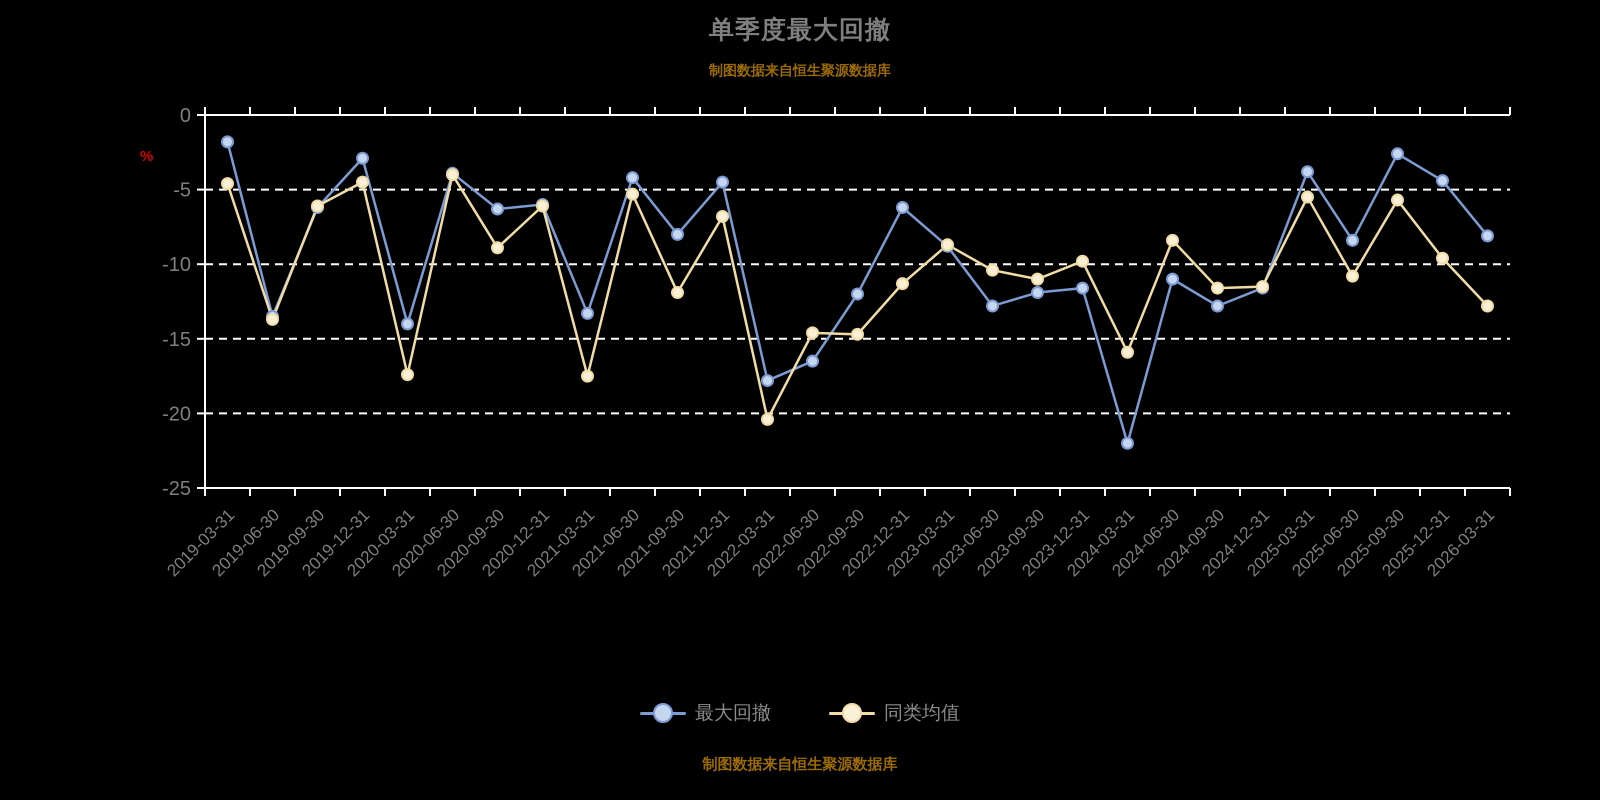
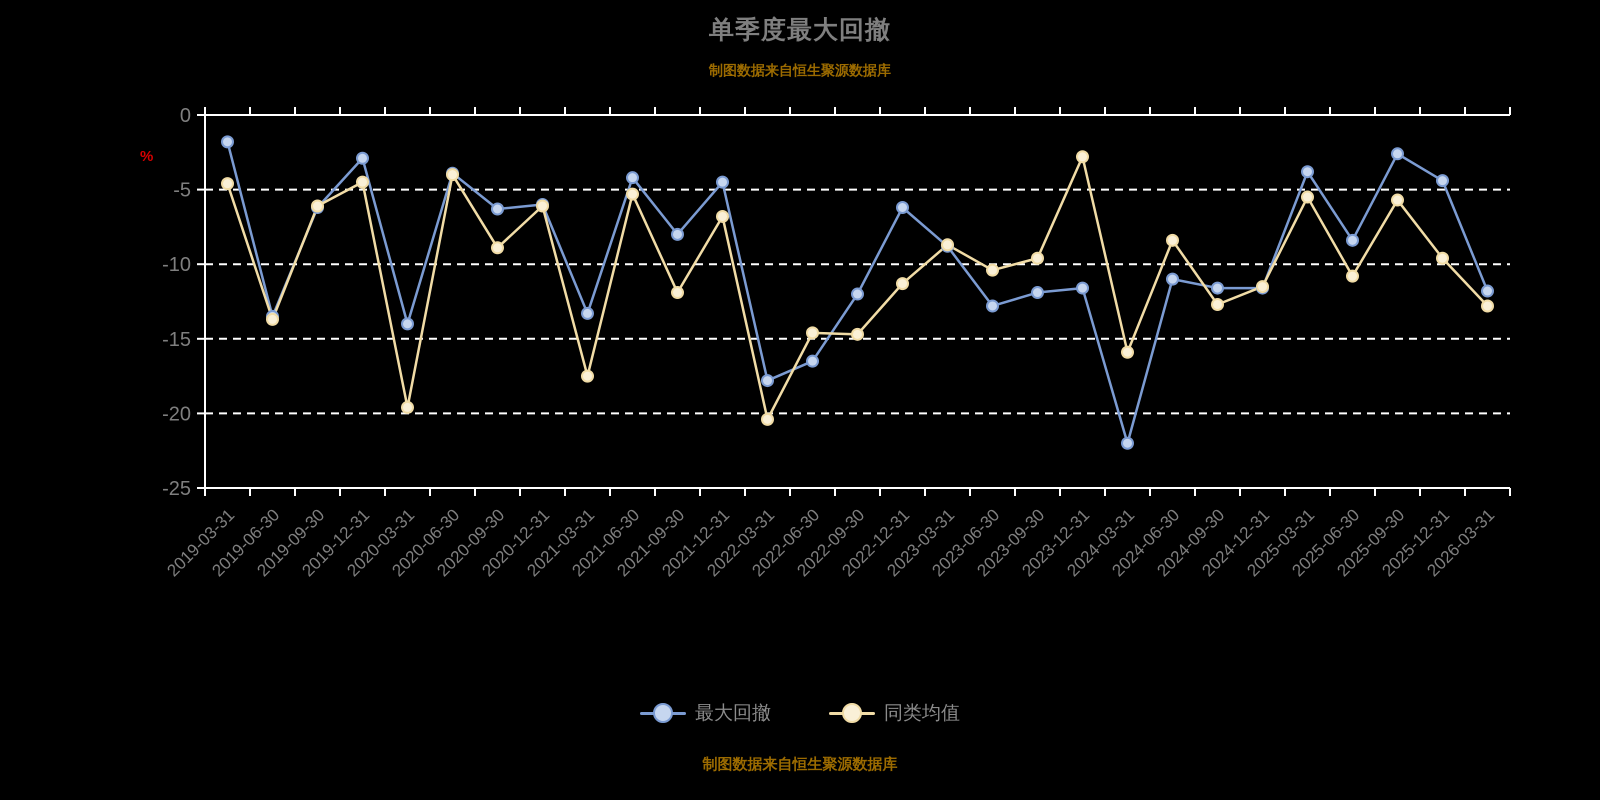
同类均值/2020-03-31: -17.4 -> -19.6
同类均值/2023-09-30: -11.0 -> -9.6
同类均值/2023-12-31: -9.8 -> -2.8
最大回撤/2024-09-30: -12.8 -> -11.6
同类均值/2024-09-30: -11.6 -> -12.7
最大回撤/2026-03-31: -8.1 -> -11.8
